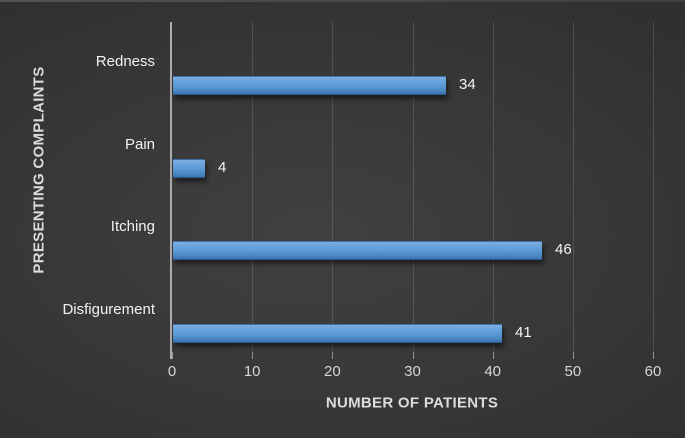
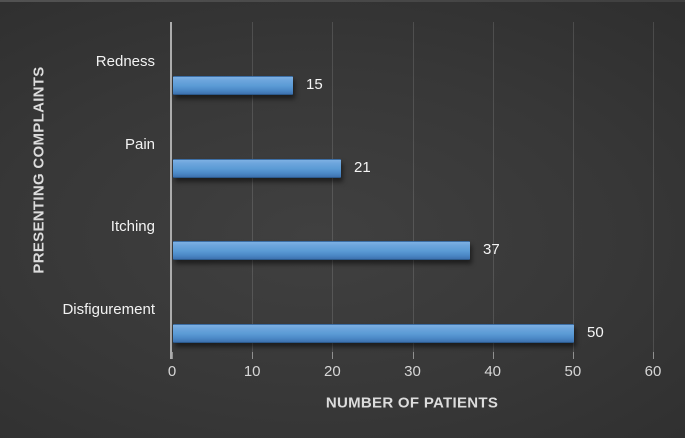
Redness: 34 -> 15
Pain: 4 -> 21
Itching: 46 -> 37
Disfigurement: 41 -> 50
